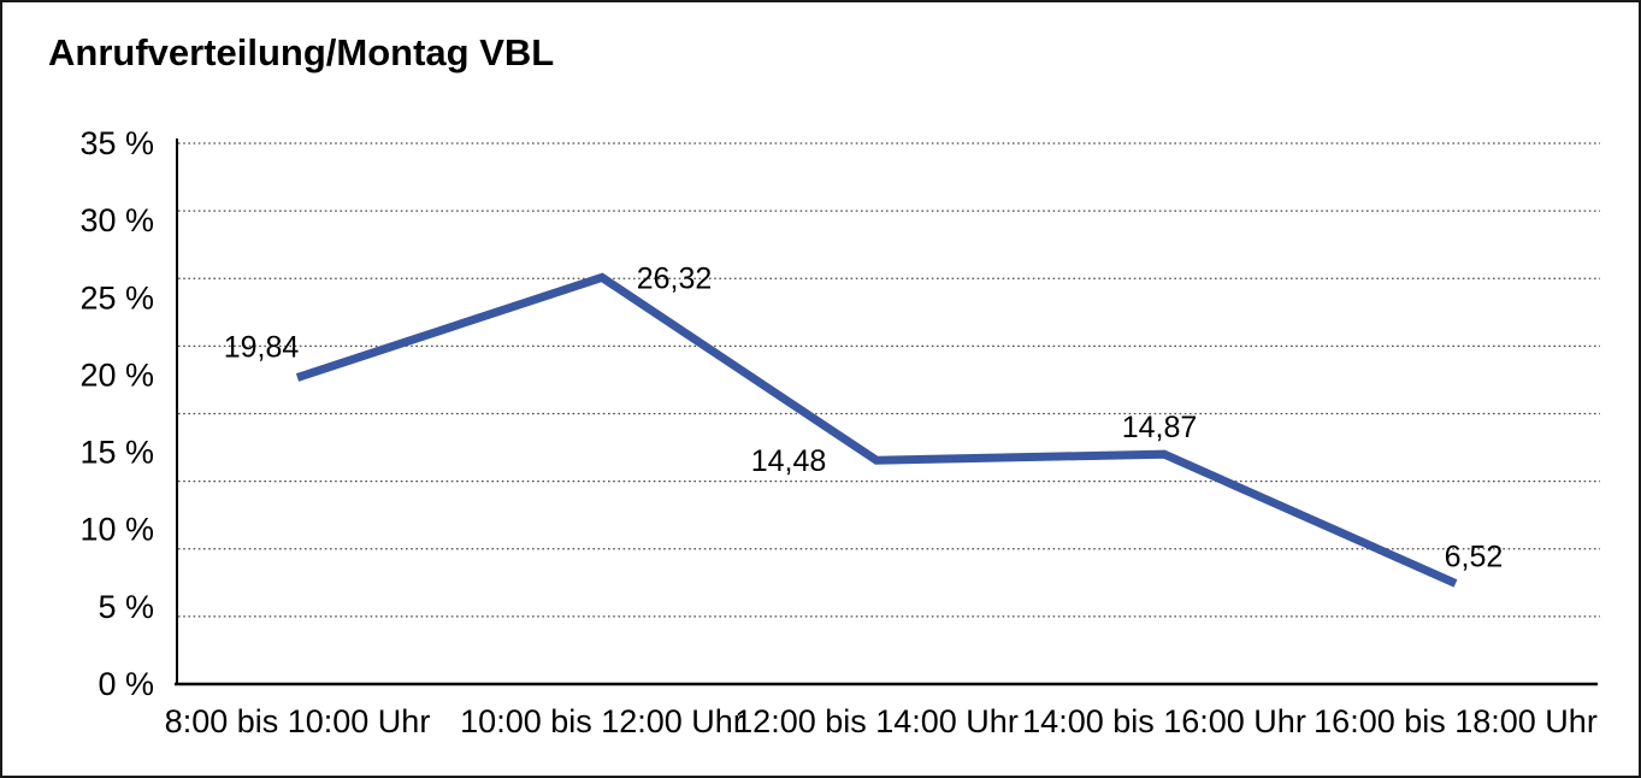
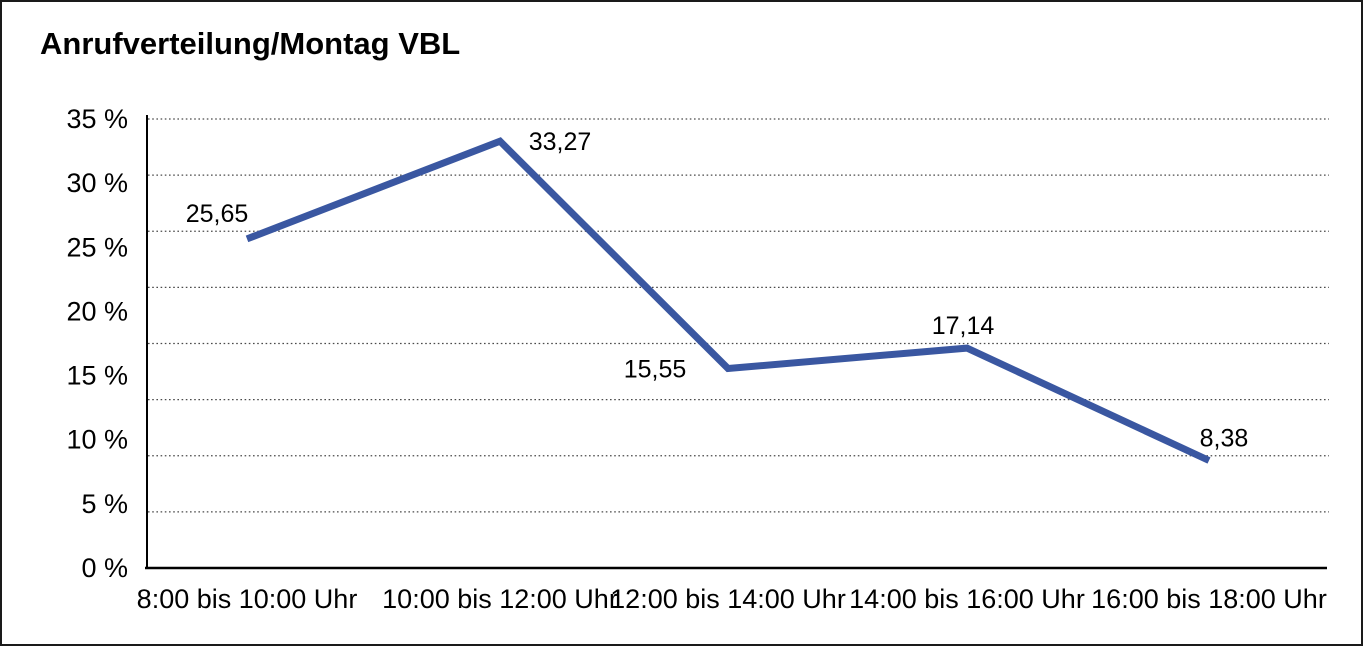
8:00 bis 10:00 Uhr: 19,84 -> 25,65
10:00 bis 12:00 Uhr: 26,32 -> 33,27
12:00 bis 14:00 Uhr: 14,48 -> 15,55
14:00 bis 16:00 Uhr: 14,87 -> 17,14
16:00 bis 18:00 Uhr: 6,52 -> 8,38
